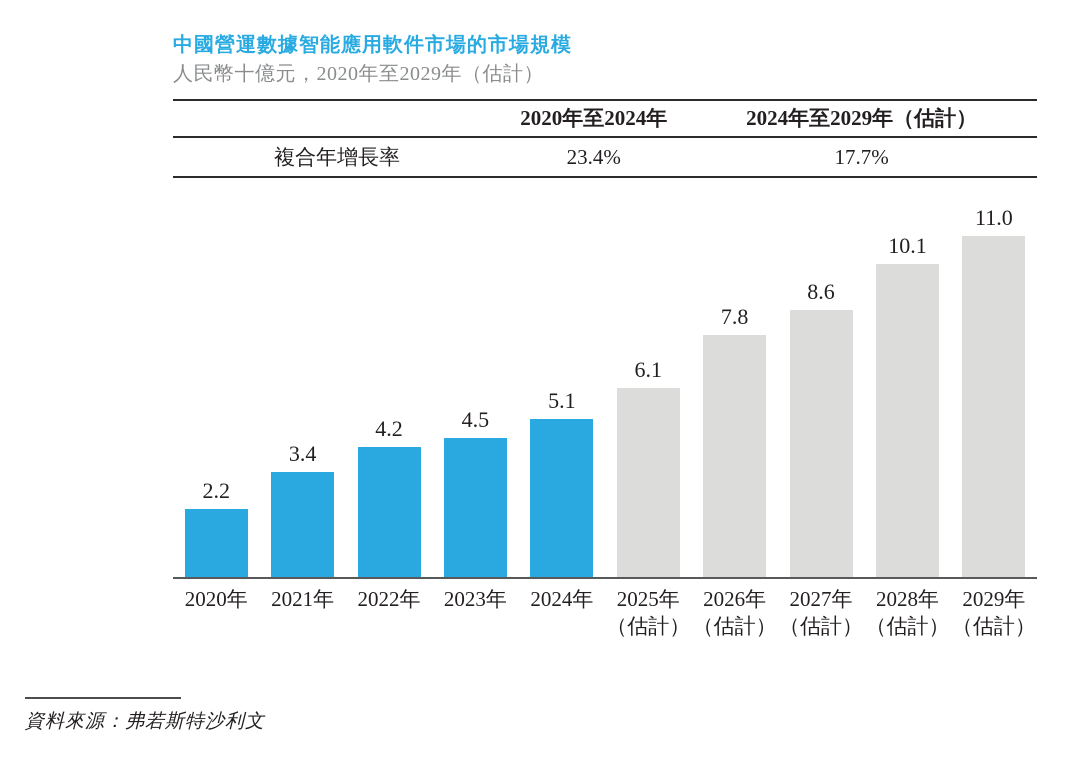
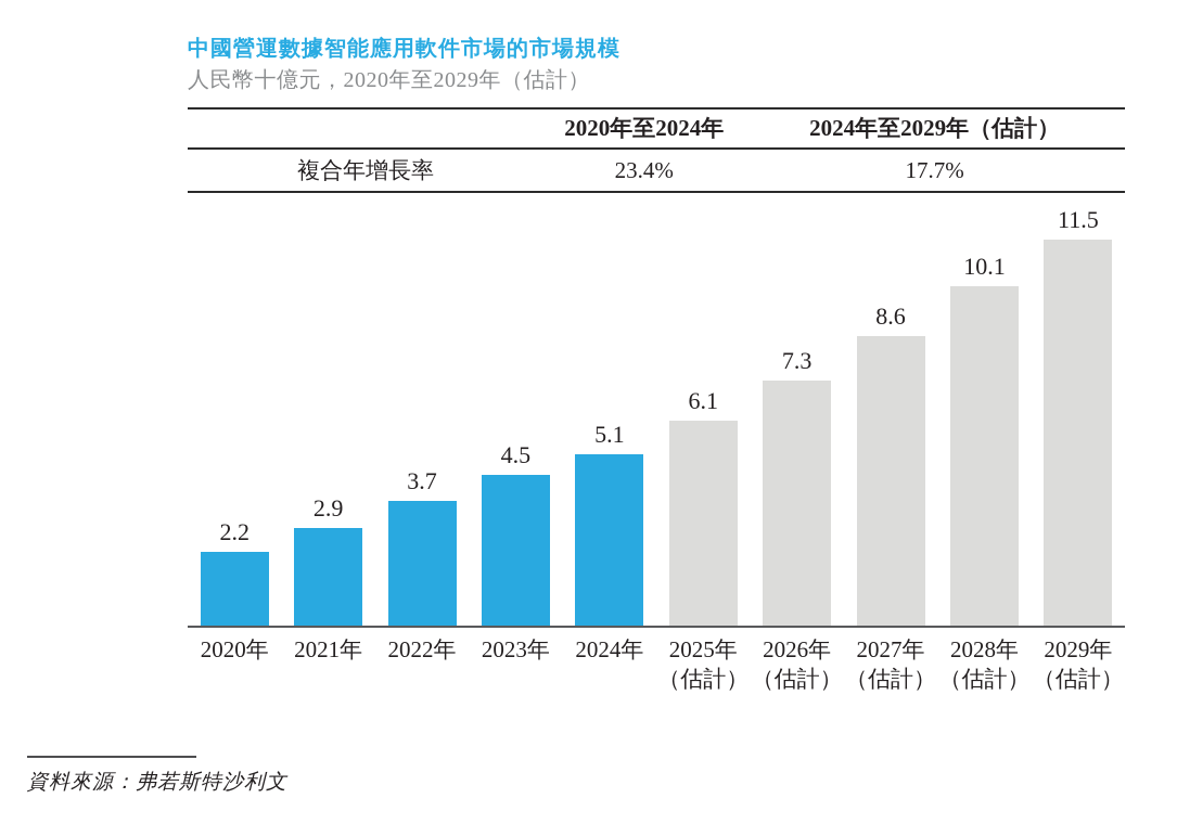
2021年: 3.4 -> 2.9
2022年: 4.2 -> 3.7
2026年: 7.8 -> 7.3
2029年: 11.0 -> 11.5
